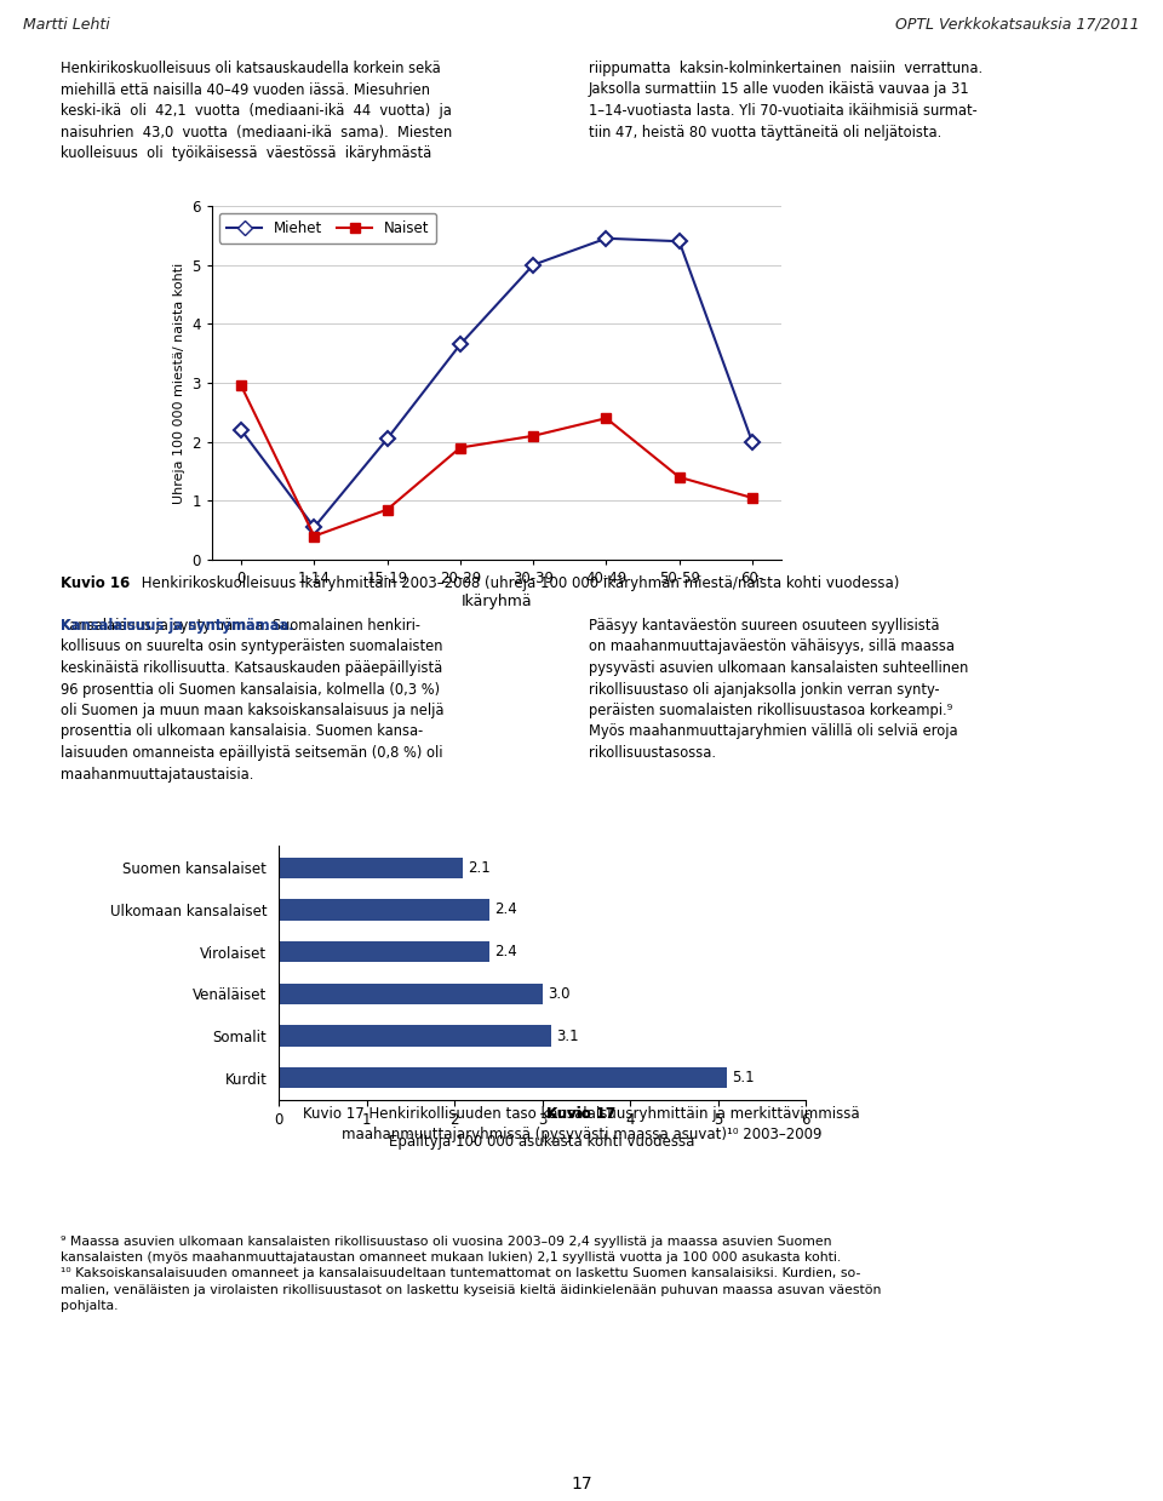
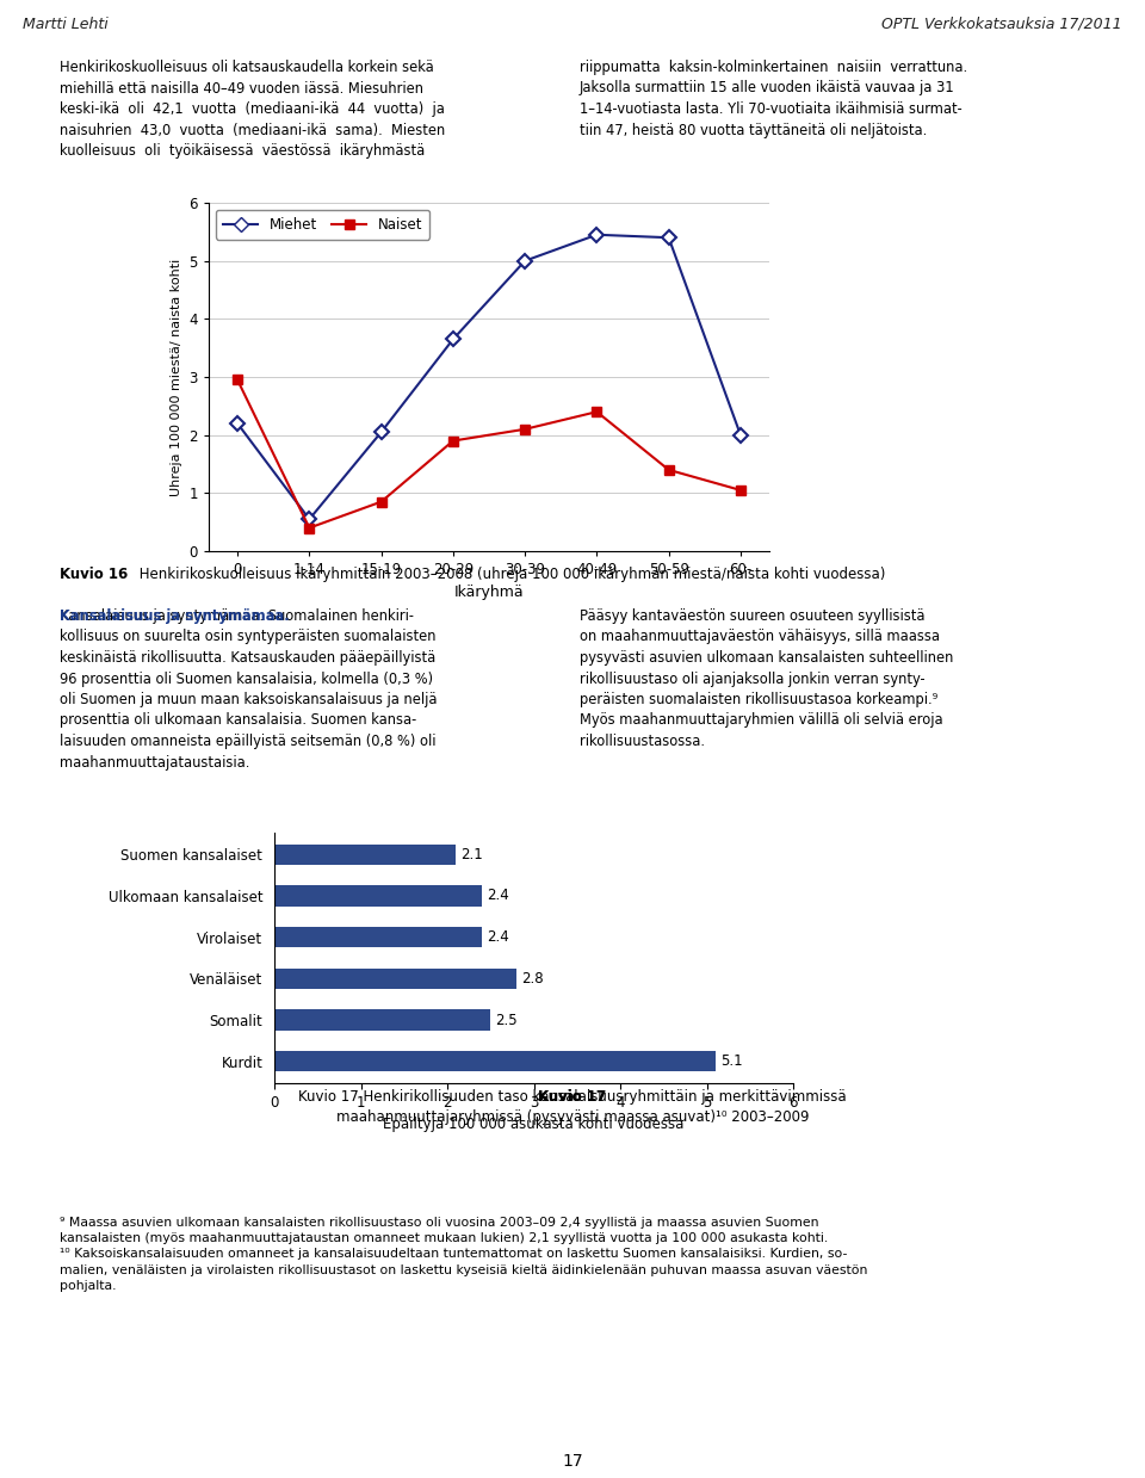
Venäläiset: 3.0 -> 2.8
Somalit: 3.1 -> 2.5
